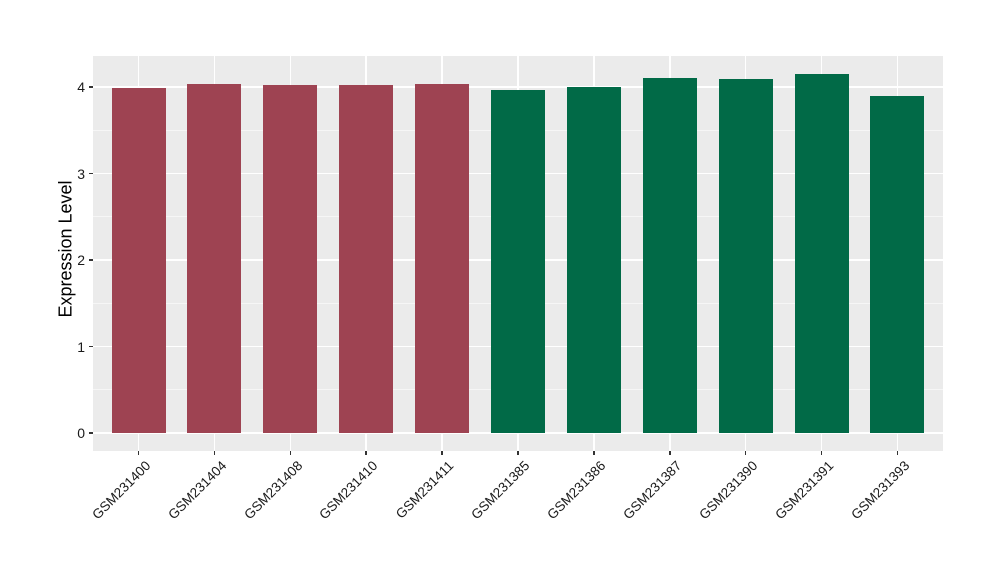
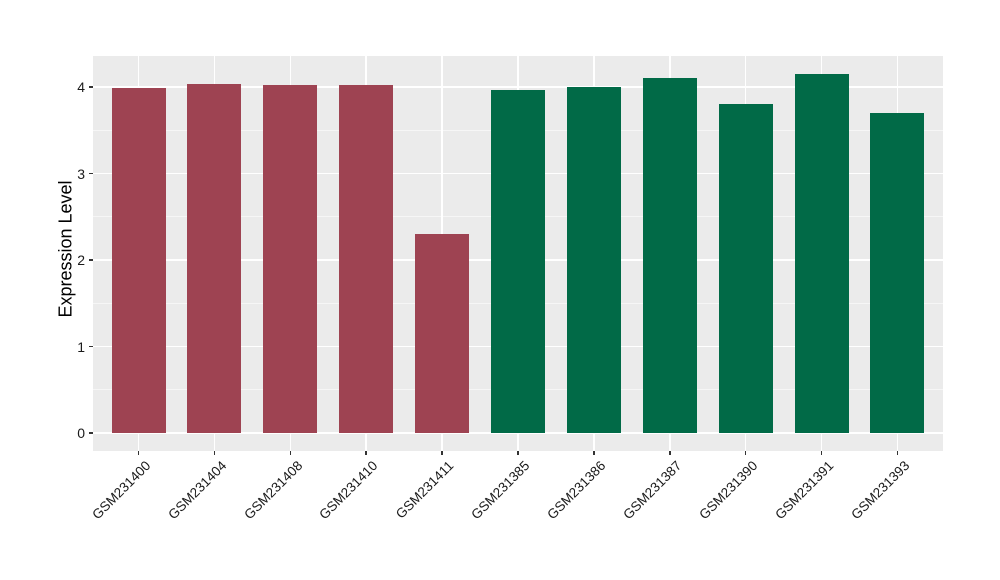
GSM231411: 4.0 -> 2.3
GSM231390: 4.1 -> 3.8
GSM231393: 3.9 -> 3.7
